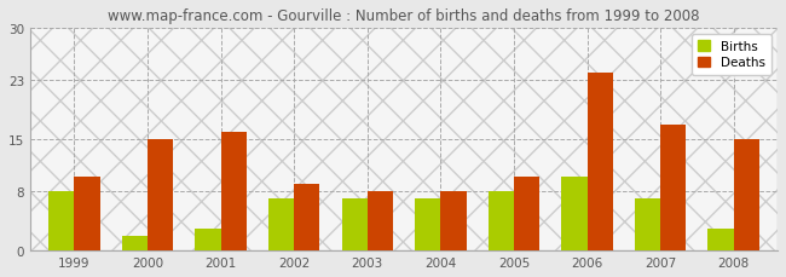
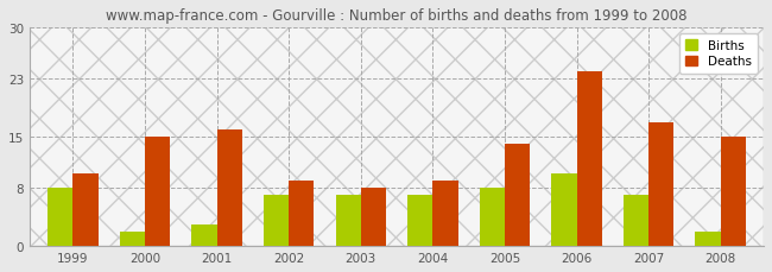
Deaths/2004: 8 -> 9
Deaths/2005: 10 -> 14
Births/2008: 3 -> 2
